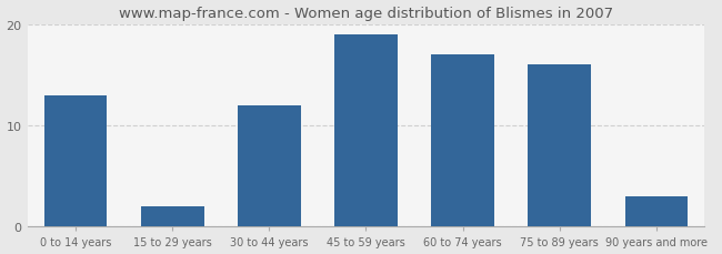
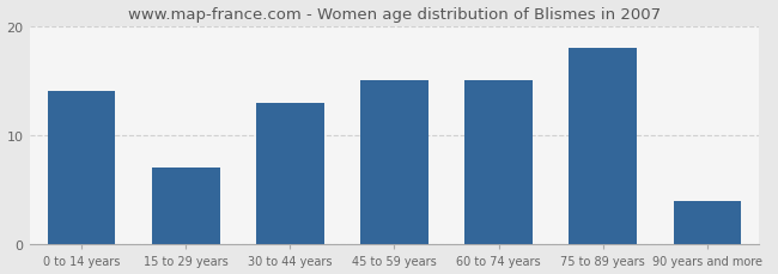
0 to 14 years: 13 -> 14
15 to 29 years: 2 -> 7
30 to 44 years: 12 -> 13
45 to 59 years: 19 -> 15
60 to 74 years: 17 -> 15
75 to 89 years: 16 -> 18
90 years and more: 3 -> 4
